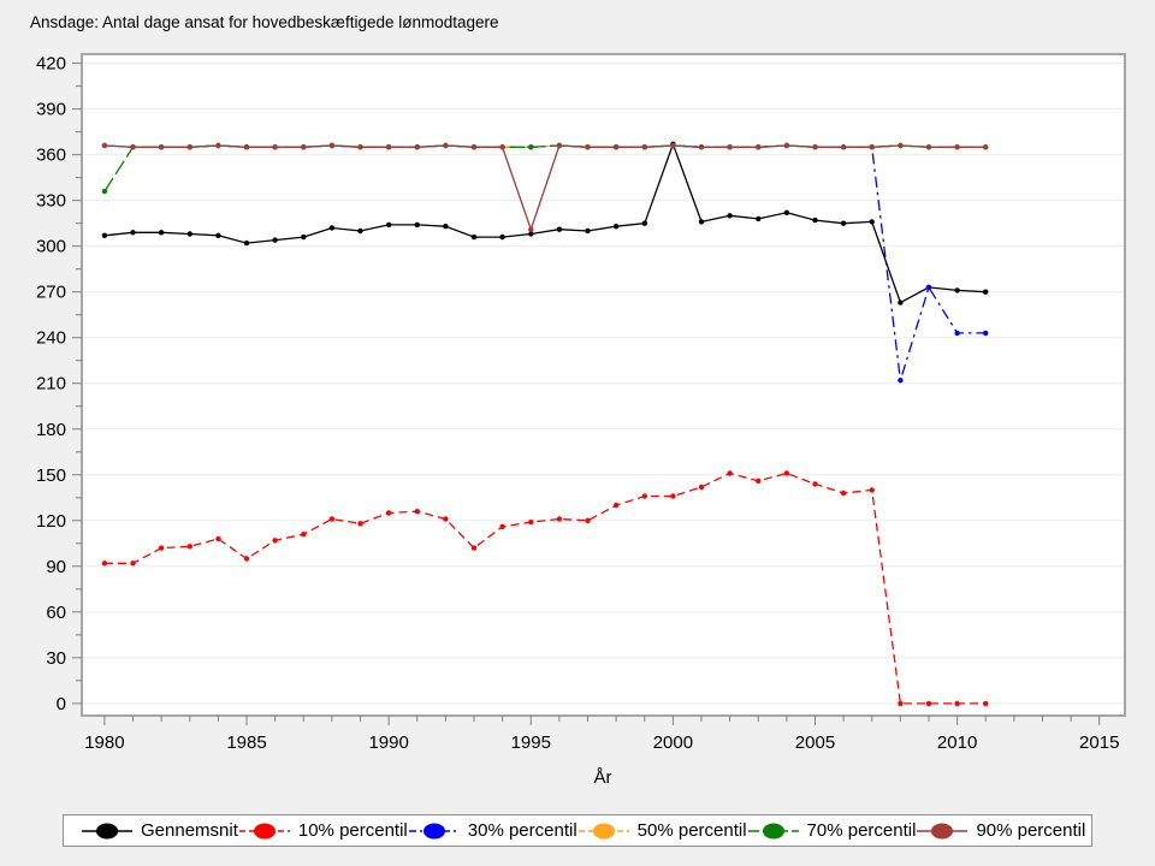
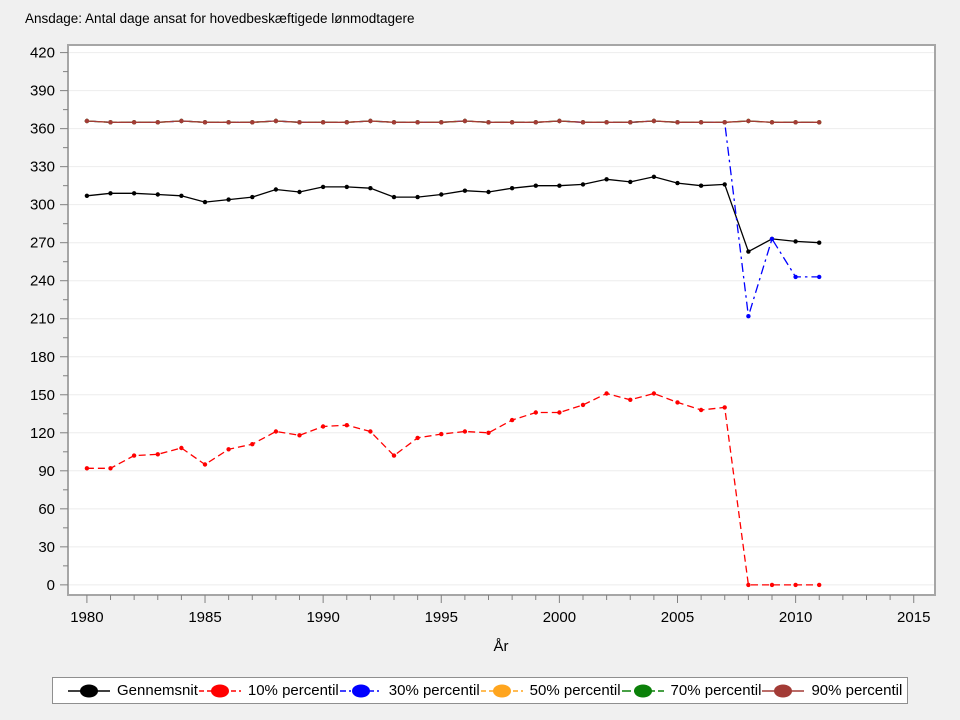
70% percentil/1980: 336 -> 366
90% percentil/1995: 311 -> 365
Gennemsnit/2000: 367 -> 315
